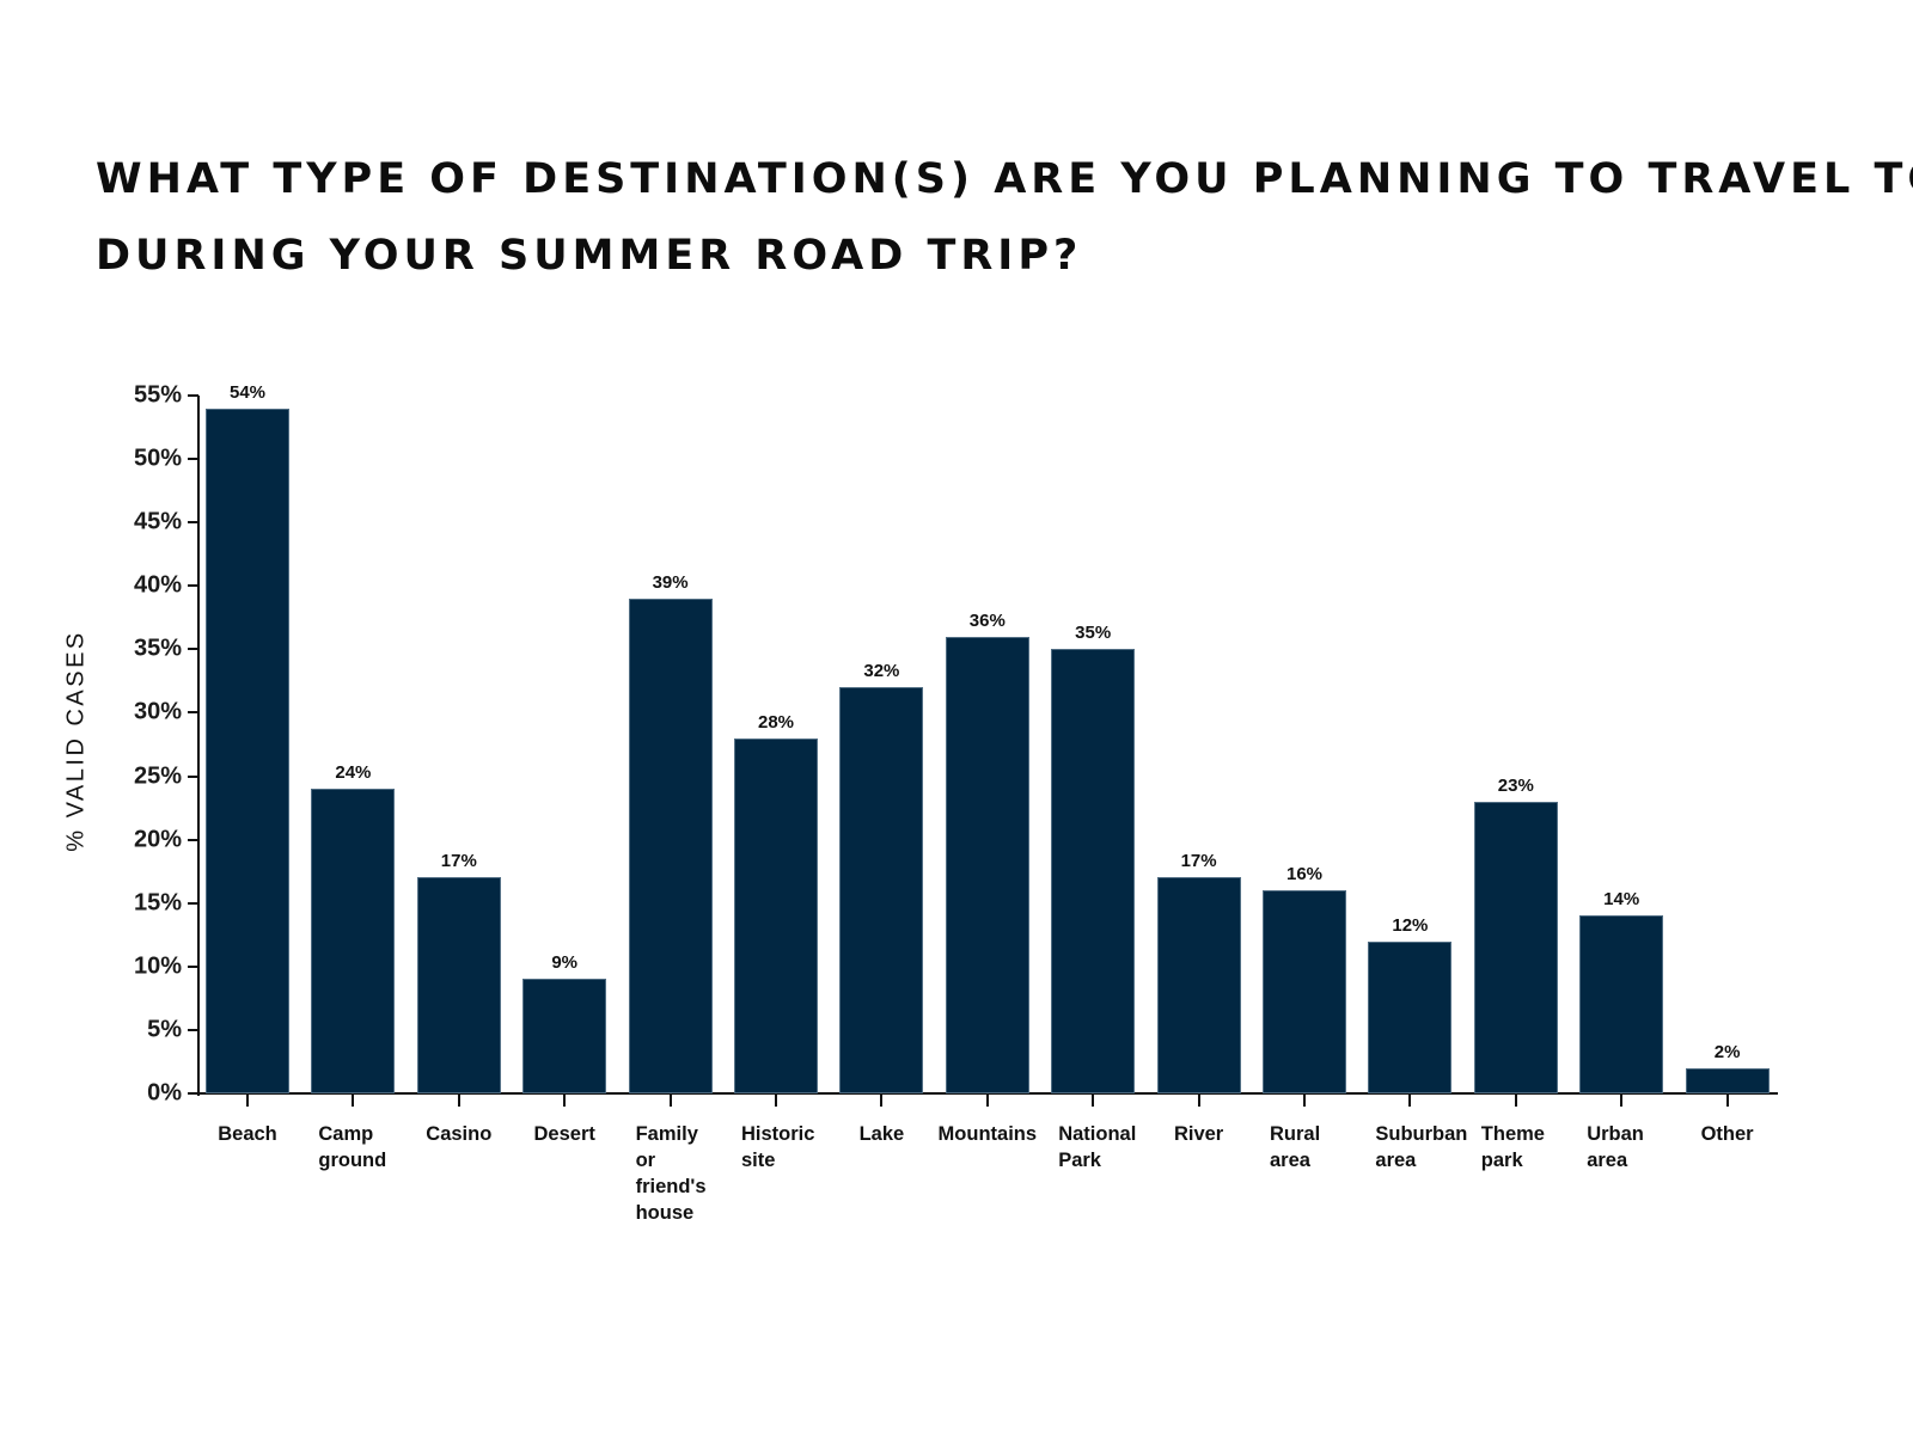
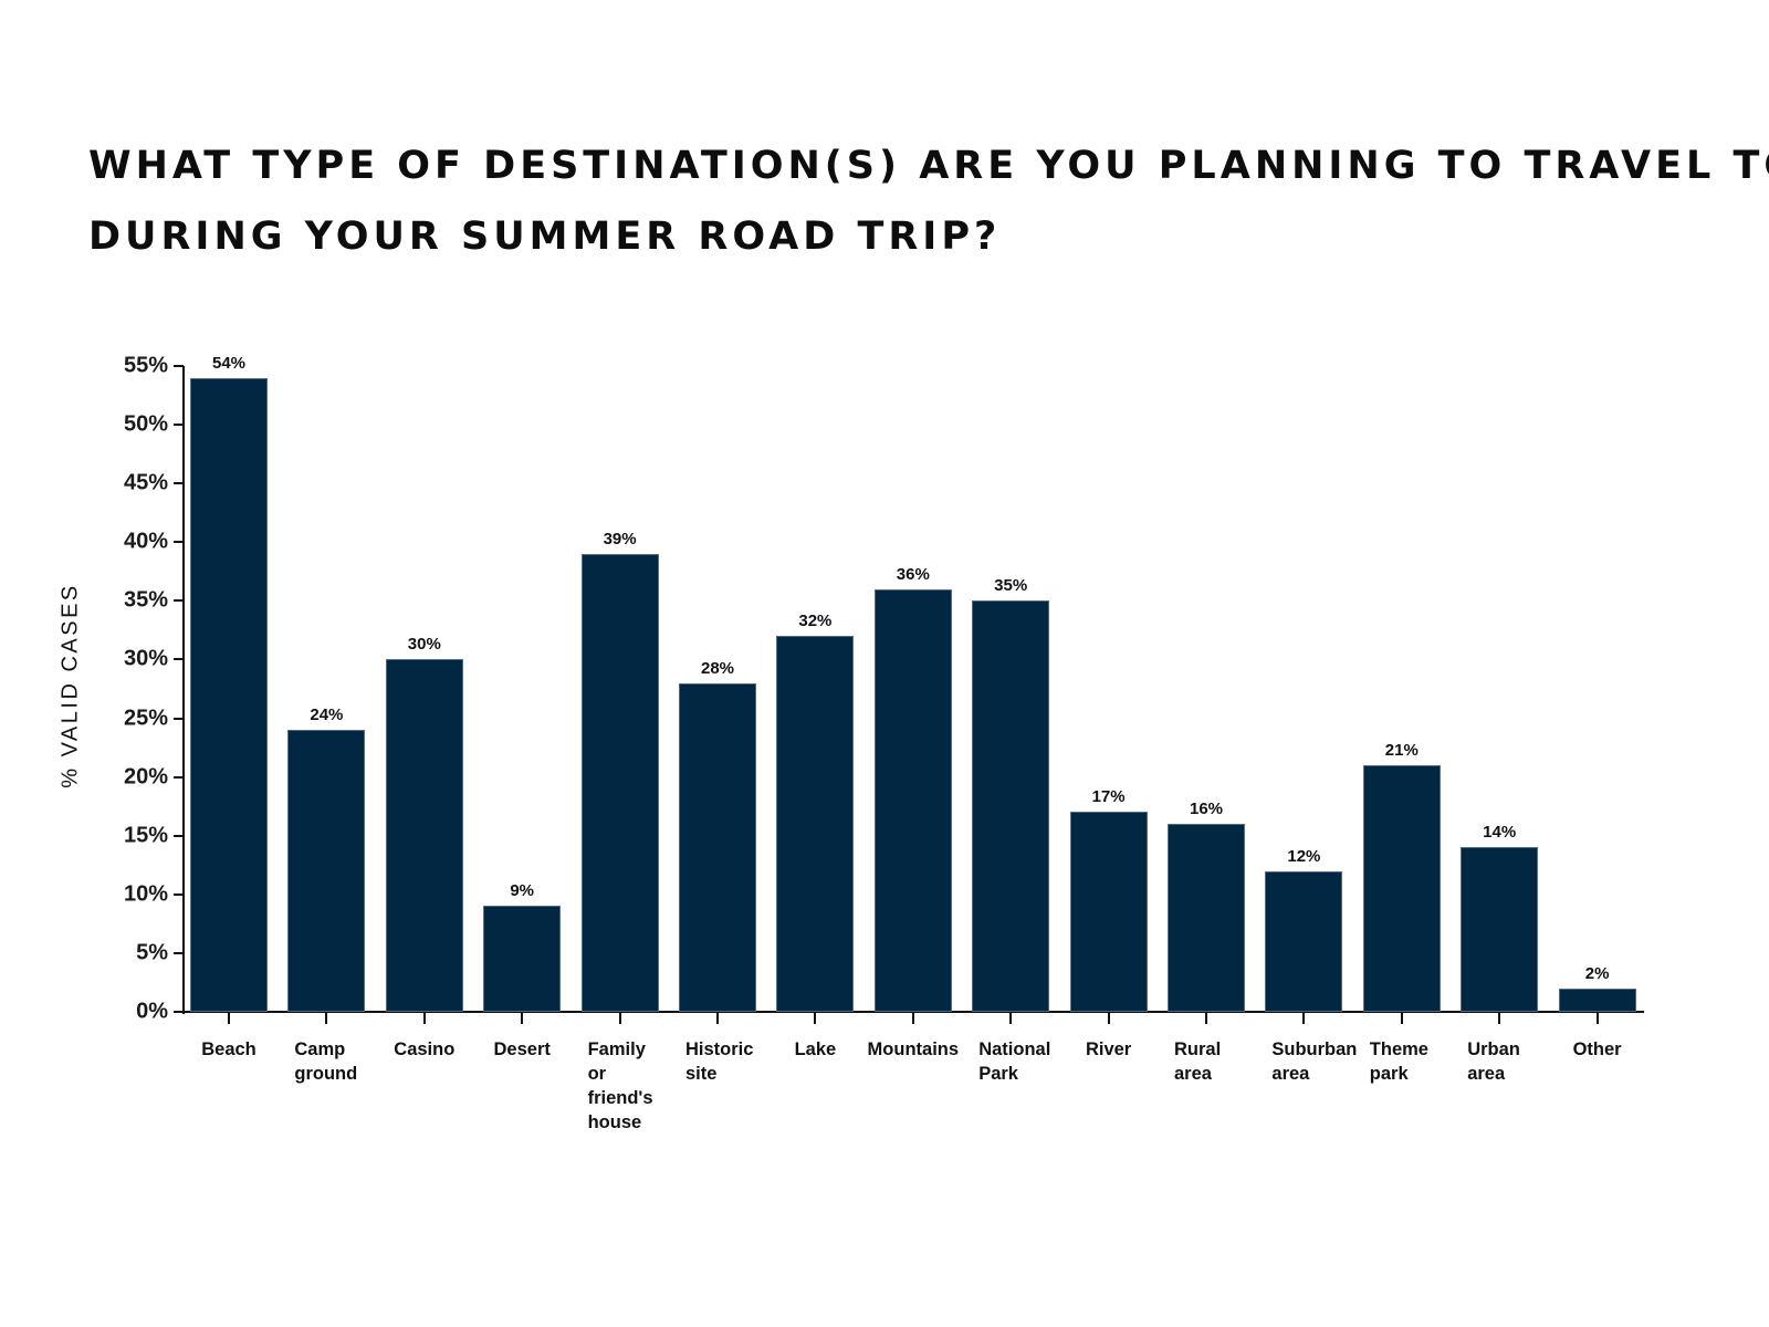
Casino: 17% -> 30%
Theme park: 23% -> 21%
